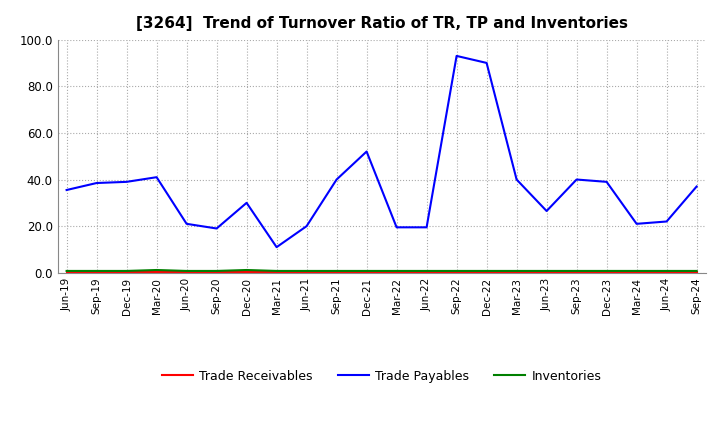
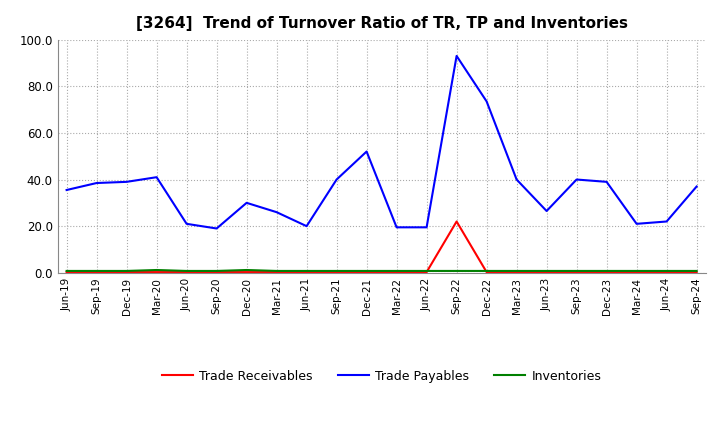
Trade Payables/Mar-21: 11.0 -> 26.0
Trade Receivables/Sep-22: 0.3 -> 22.0
Trade Payables/Dec-22: 90.0 -> 73.5
